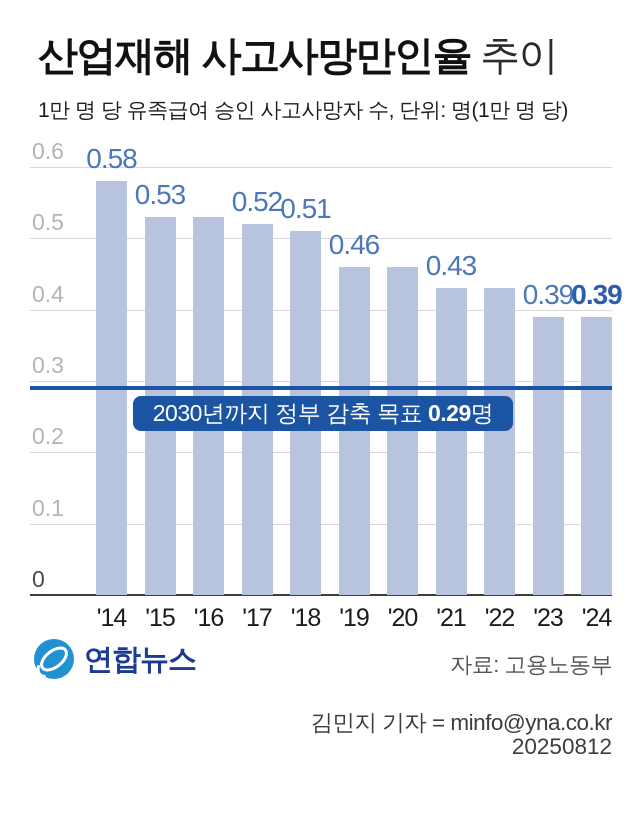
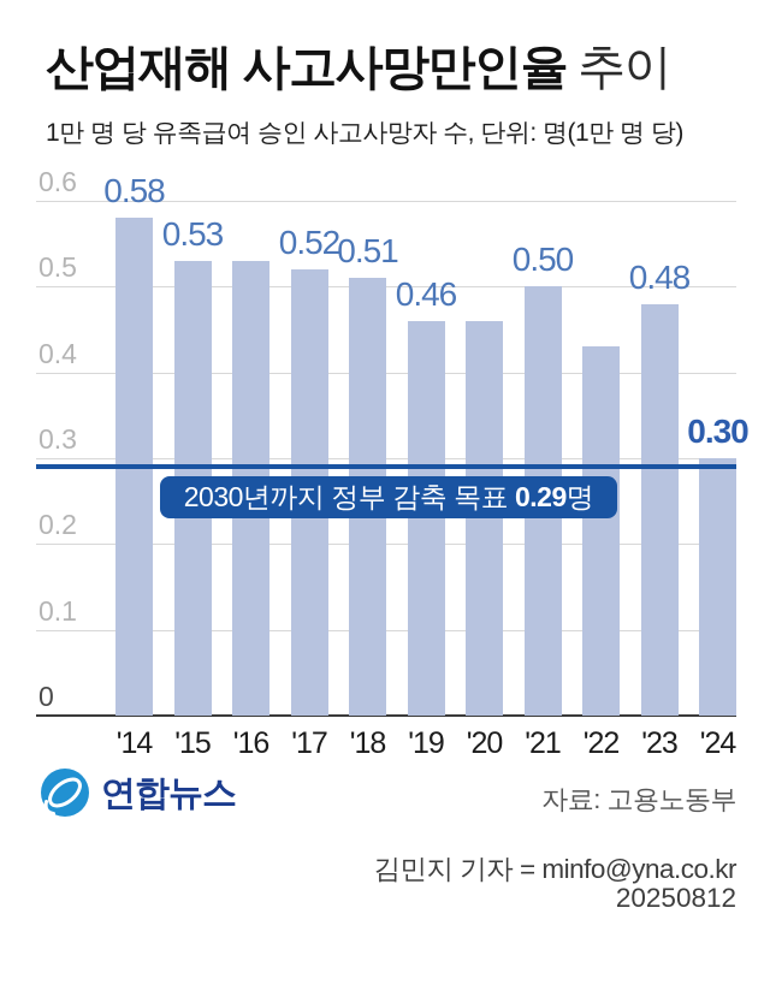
'21: 0.43 -> 0.50
'23: 0.39 -> 0.48
'24: 0.39 -> 0.30
